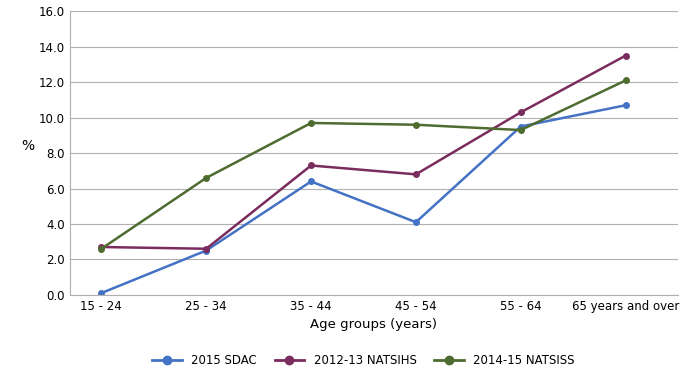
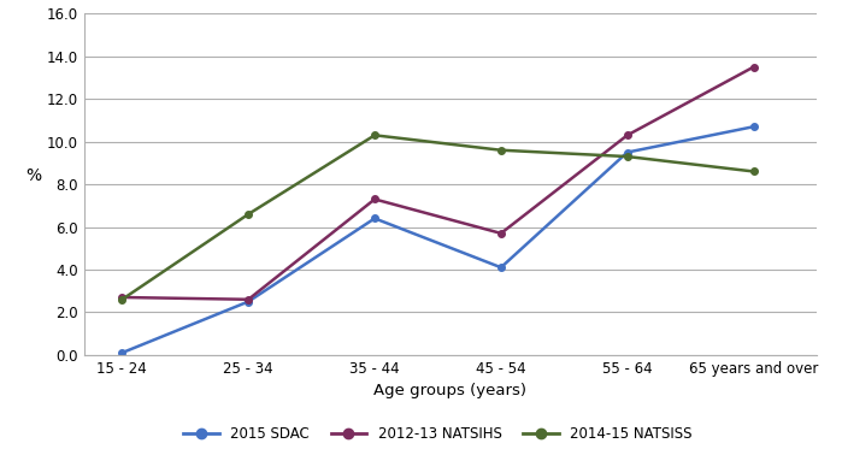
2014-15 NATSISS/35 - 44: 9.7 -> 10.3
2012-13 NATSIHS/45 - 54: 6.8 -> 5.7
2014-15 NATSISS/65 years and over: 12.1 -> 8.6
